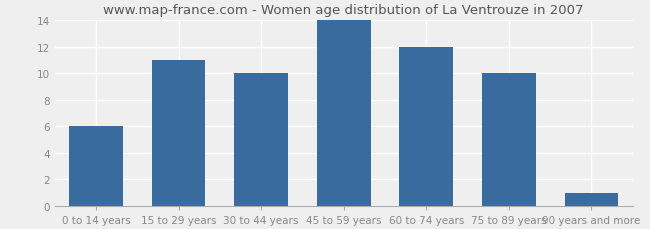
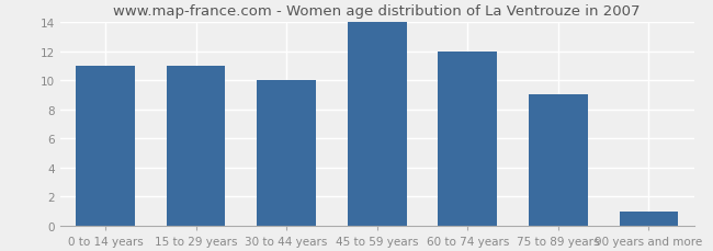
0 to 14 years: 6 -> 11
75 to 89 years: 10 -> 9
